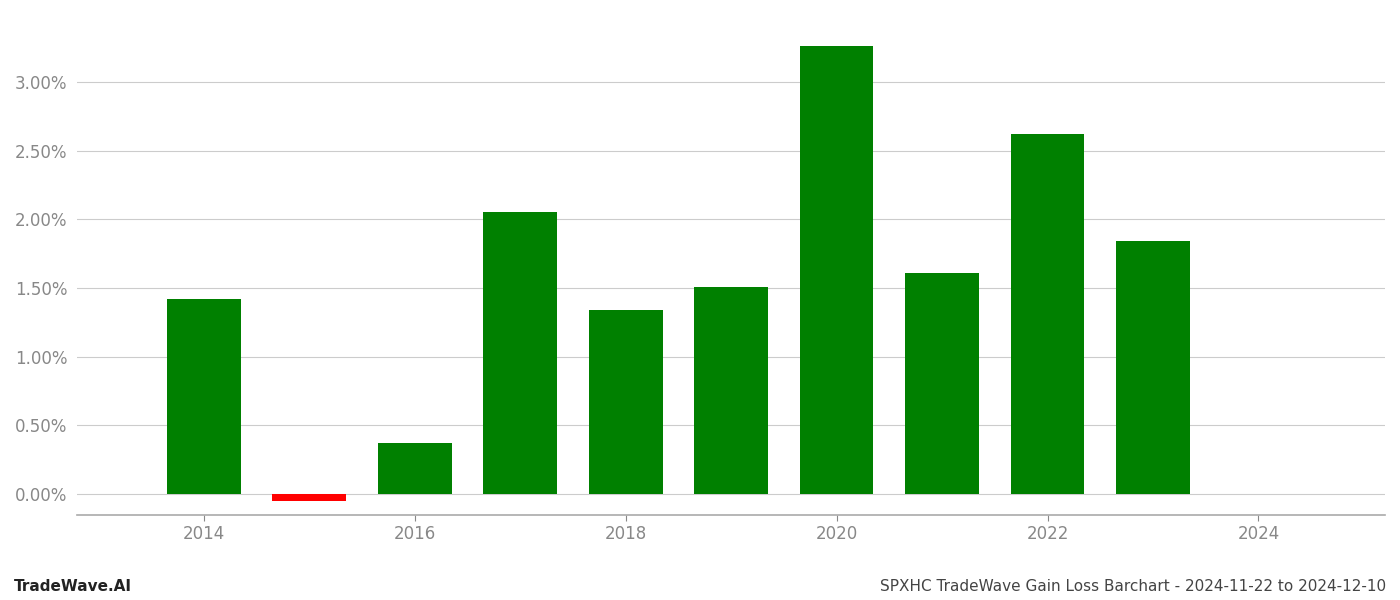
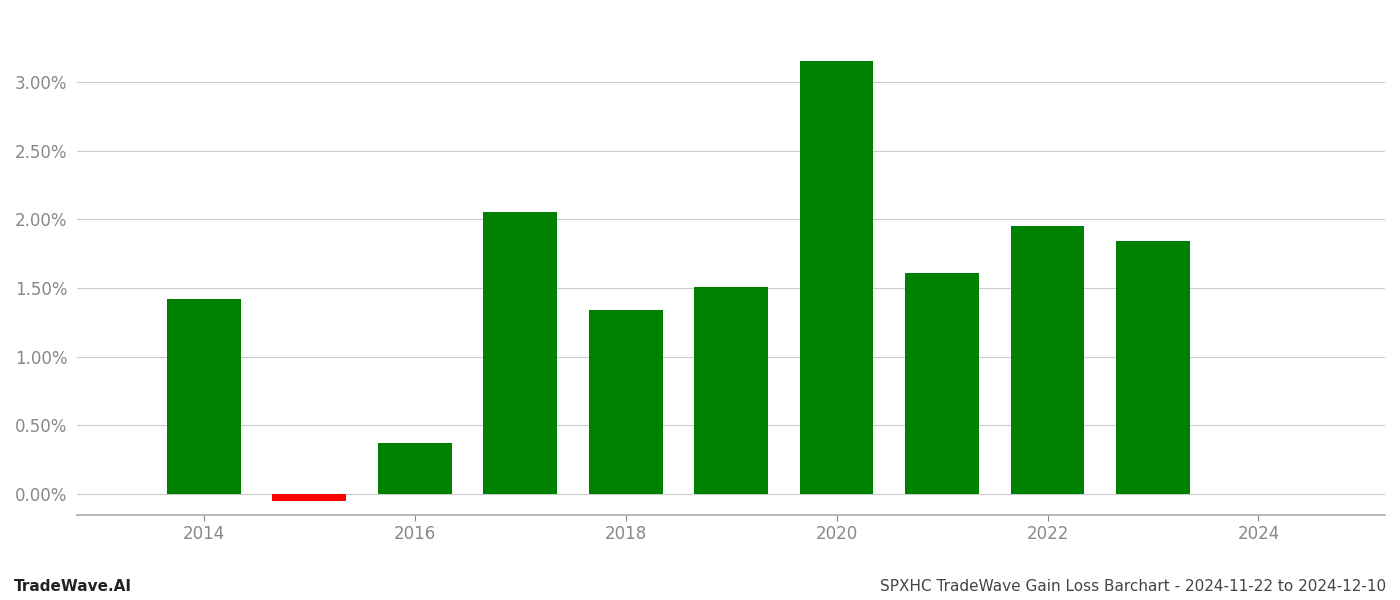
2020: 3.26% -> 3.15%
2022: 2.62% -> 1.95%
